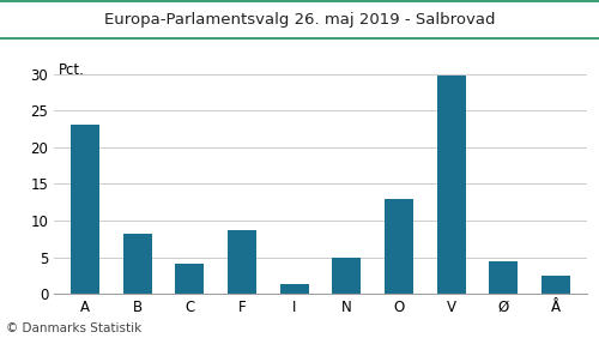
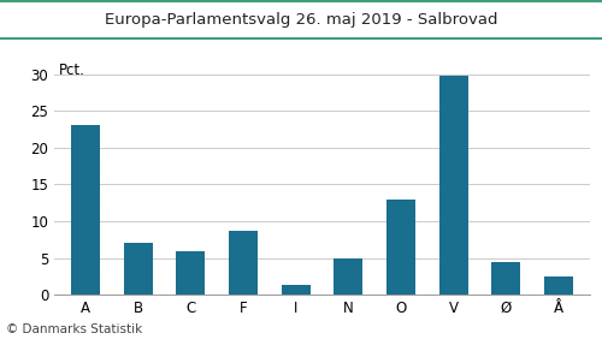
B: 8.2 -> 7.0
C: 4.2 -> 6.0
